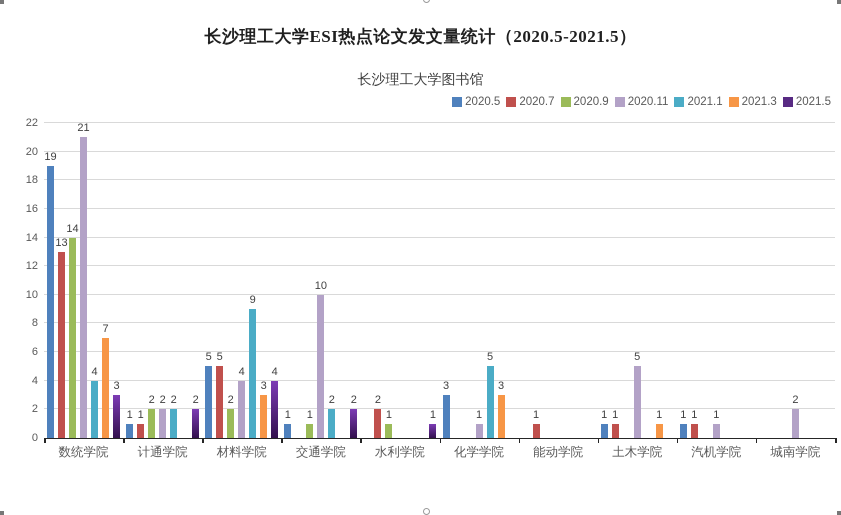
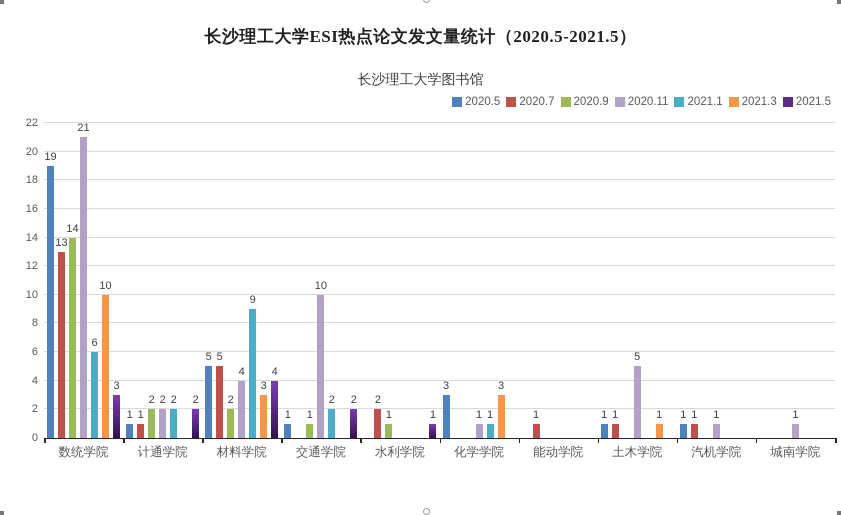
2021.1/数统学院: 4 -> 6
2021.3/数统学院: 7 -> 10
2021.1/化学学院: 5 -> 1
2020.11/城南学院: 2 -> 1
